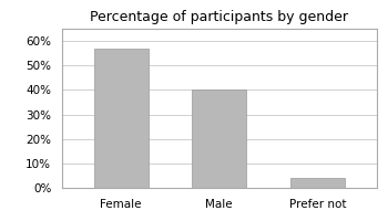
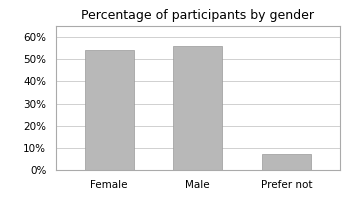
Female: 57% -> 54%
Male: 40% -> 56%
Prefer not: 4% -> 7%
